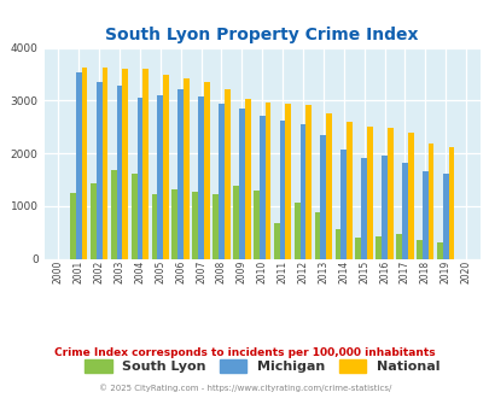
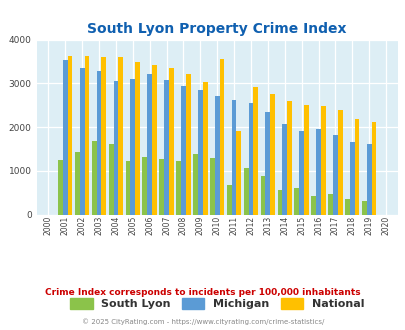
National/2010: 2970 -> 3550
National/2011: 2940 -> 1900
South Lyon/2015: 410 -> 600
